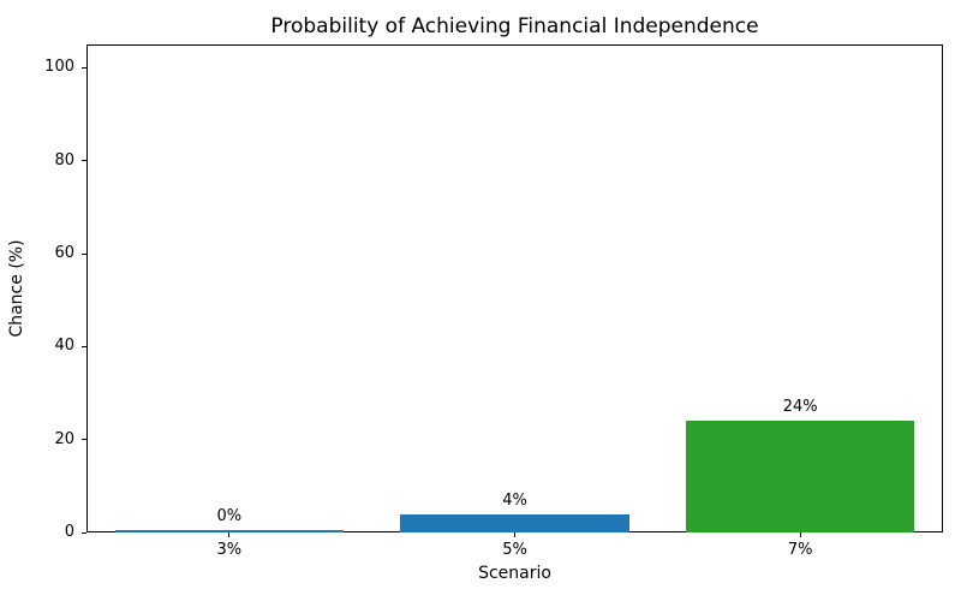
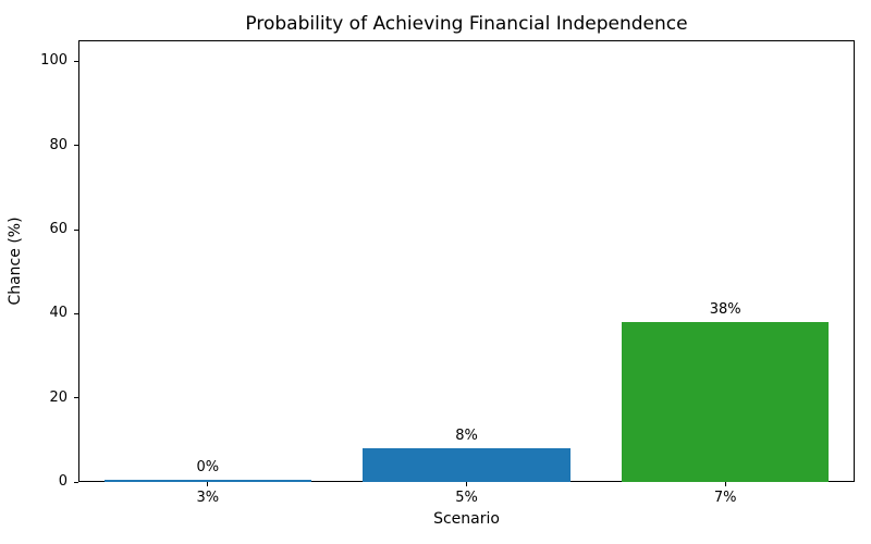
5%: 4% -> 8%
7%: 24% -> 38%
